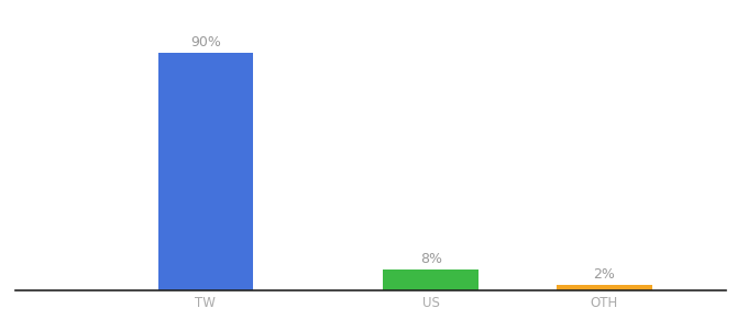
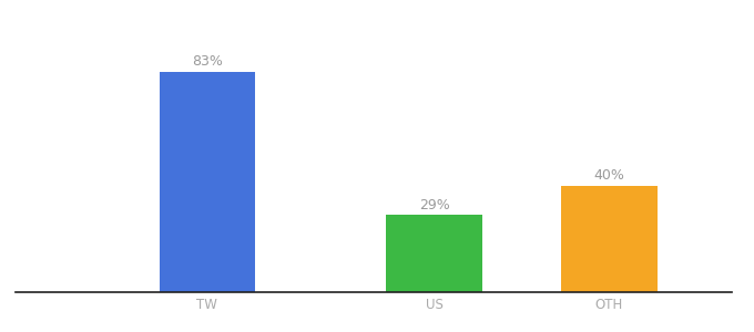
TW: 90% -> 83%
US: 8% -> 29%
OTH: 2% -> 40%
